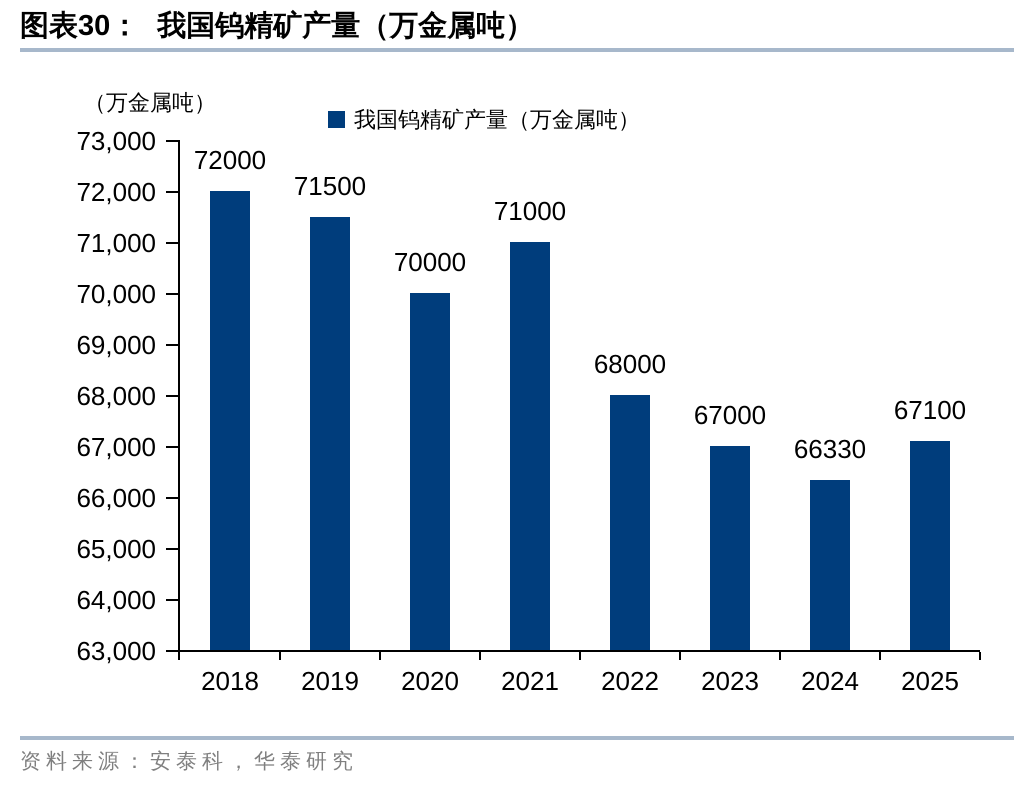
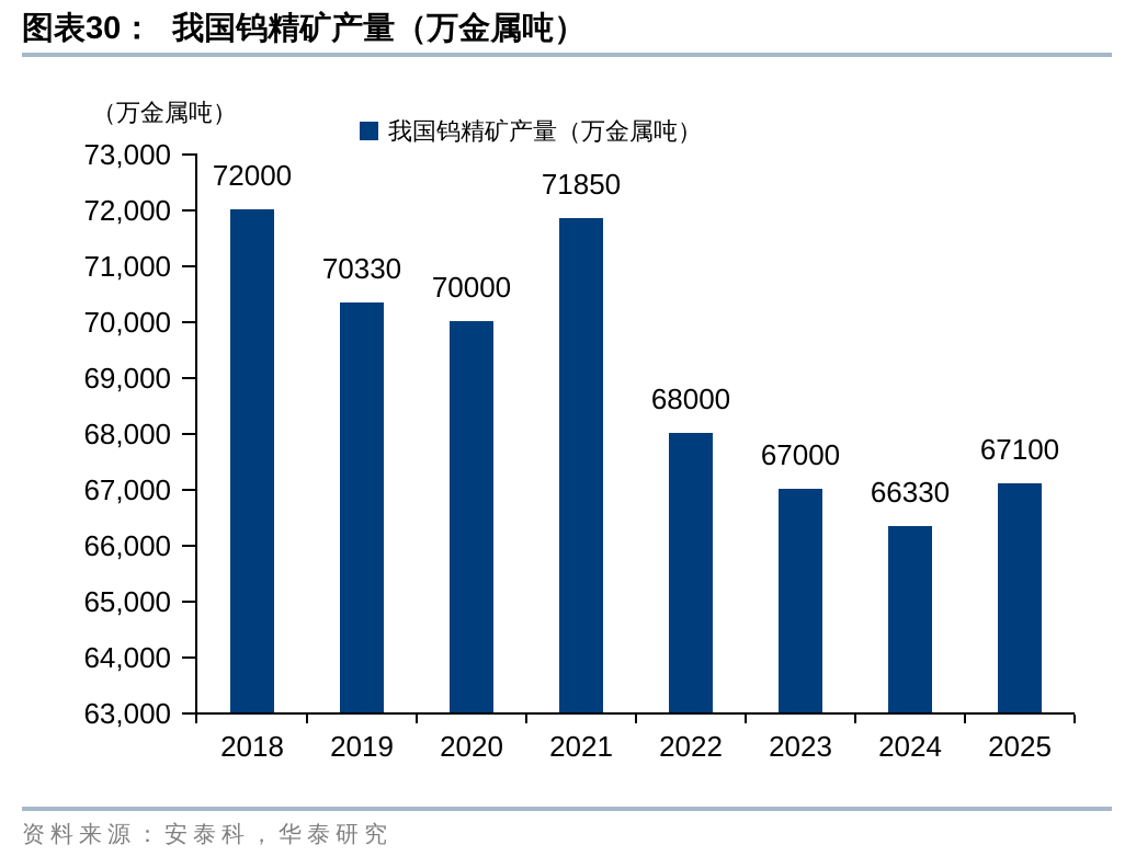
2019: 71500 -> 70330
2021: 71000 -> 71850
